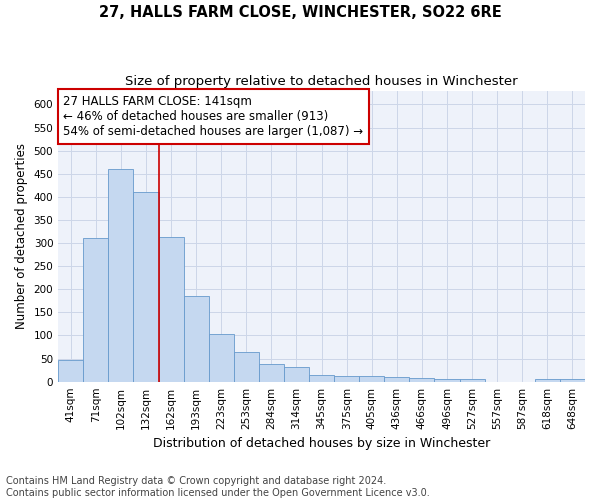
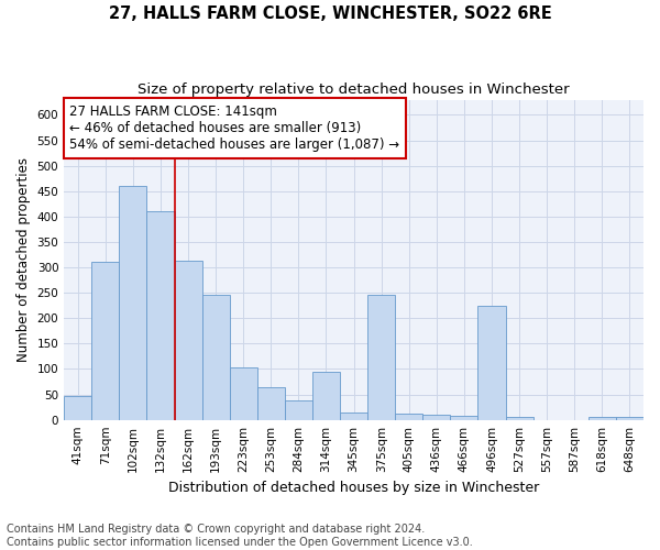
193sqm: 185 -> 245
314sqm: 31 -> 95
375sqm: 12 -> 245
496sqm: 5 -> 225
